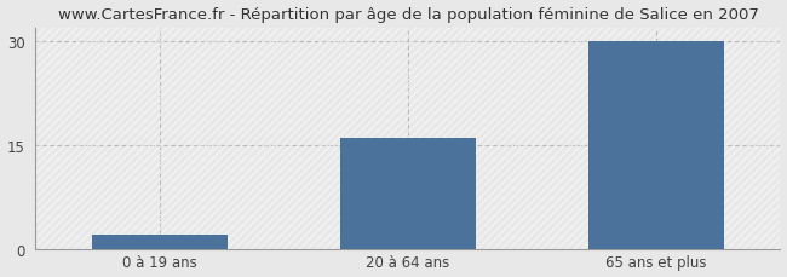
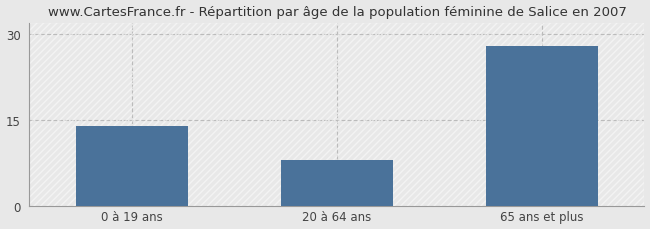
0 à 19 ans: 2 -> 14
20 à 64 ans: 16 -> 8
65 ans et plus: 30 -> 28
